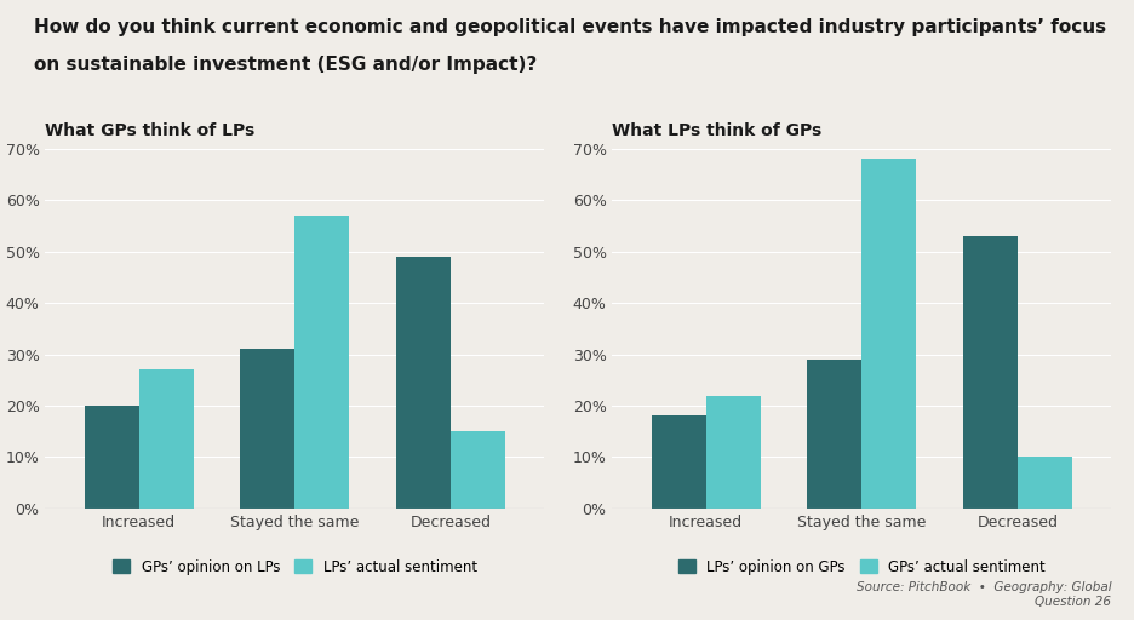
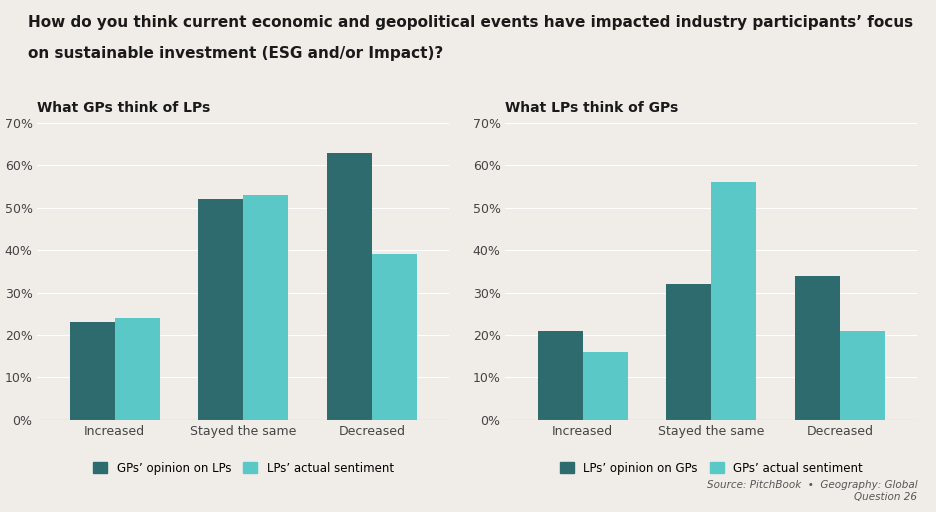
What GPs think of LPs/GPs’ opinion on LPs/Increased: 20% -> 23%
What GPs think of LPs/LPs’ actual sentiment/Increased: 27% -> 24%
What GPs think of LPs/GPs’ opinion on LPs/Stayed the same: 31% -> 52%
What GPs think of LPs/LPs’ actual sentiment/Stayed the same: 57% -> 53%
What GPs think of LPs/GPs’ opinion on LPs/Decreased: 49% -> 63%
What GPs think of LPs/LPs’ actual sentiment/Decreased: 15% -> 39%
What LPs think of GPs/LPs’ opinion on GPs/Increased: 18% -> 21%
What LPs think of GPs/GPs’ actual sentiment/Increased: 22% -> 16%
What LPs think of GPs/LPs’ opinion on GPs/Stayed the same: 29% -> 32%
What LPs think of GPs/GPs’ actual sentiment/Stayed the same: 68% -> 56%
What LPs think of GPs/LPs’ opinion on GPs/Decreased: 53% -> 34%
What LPs think of GPs/GPs’ actual sentiment/Decreased: 10% -> 21%
